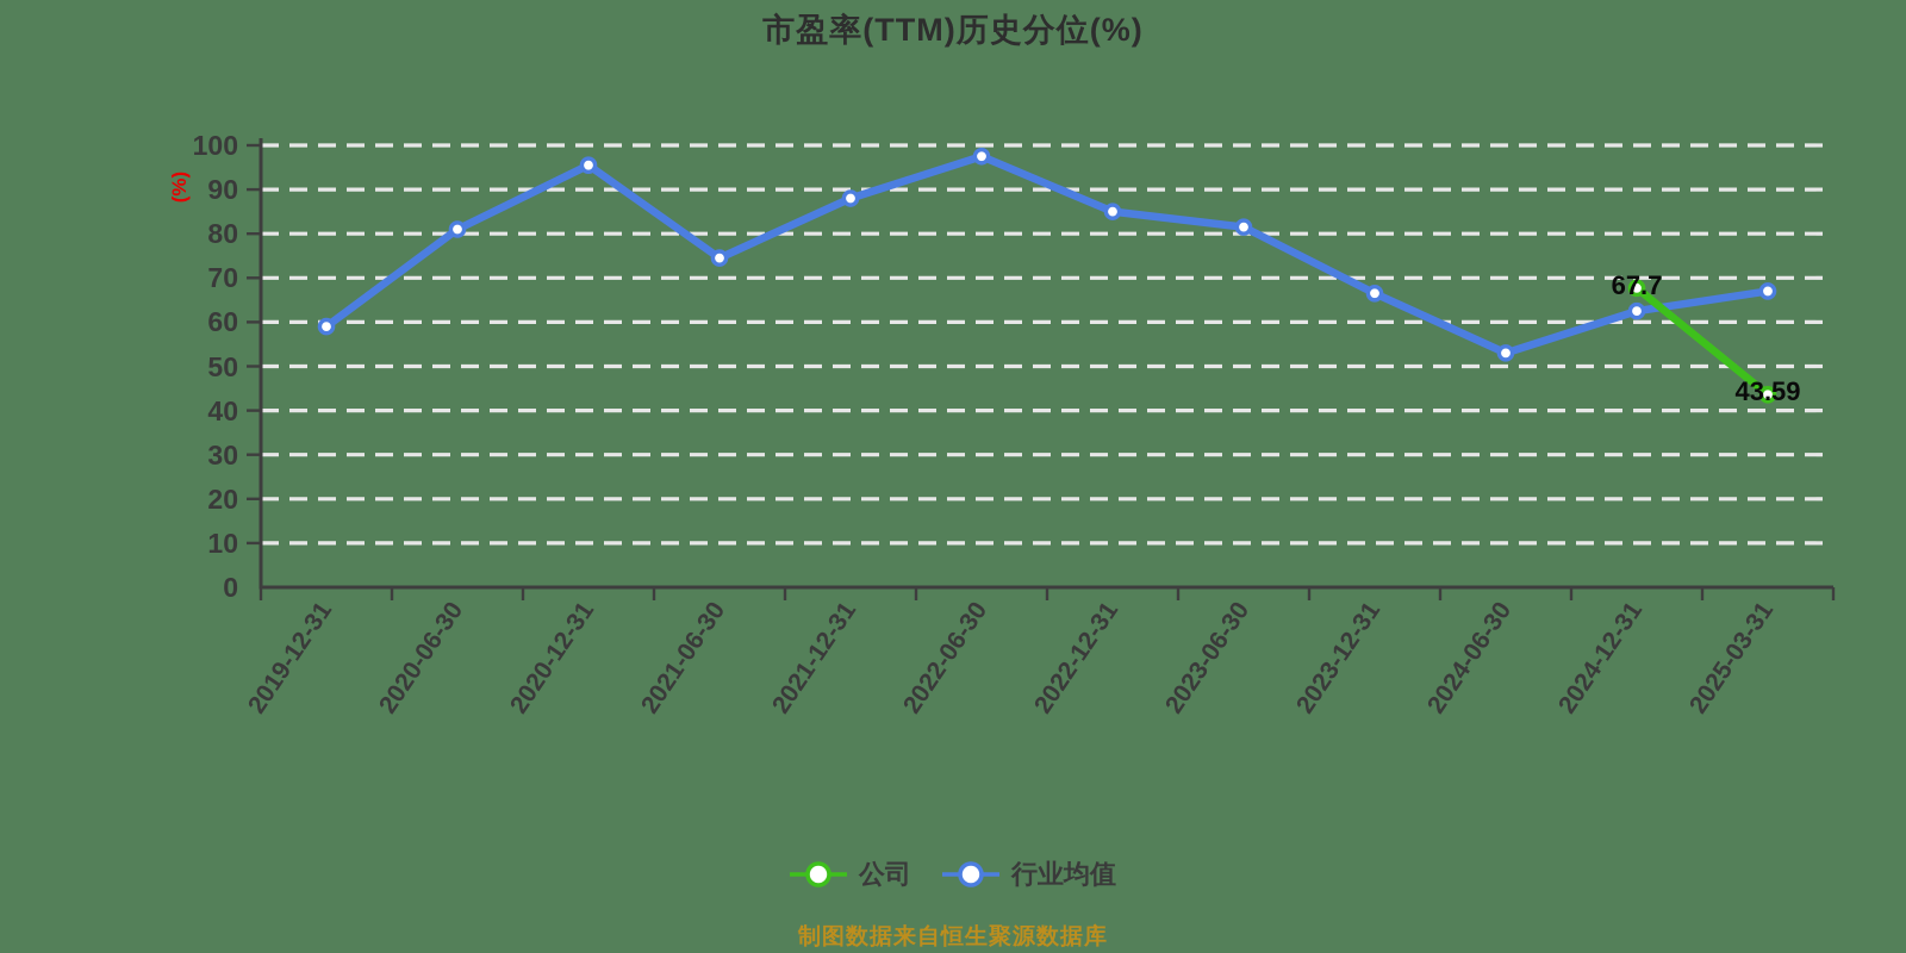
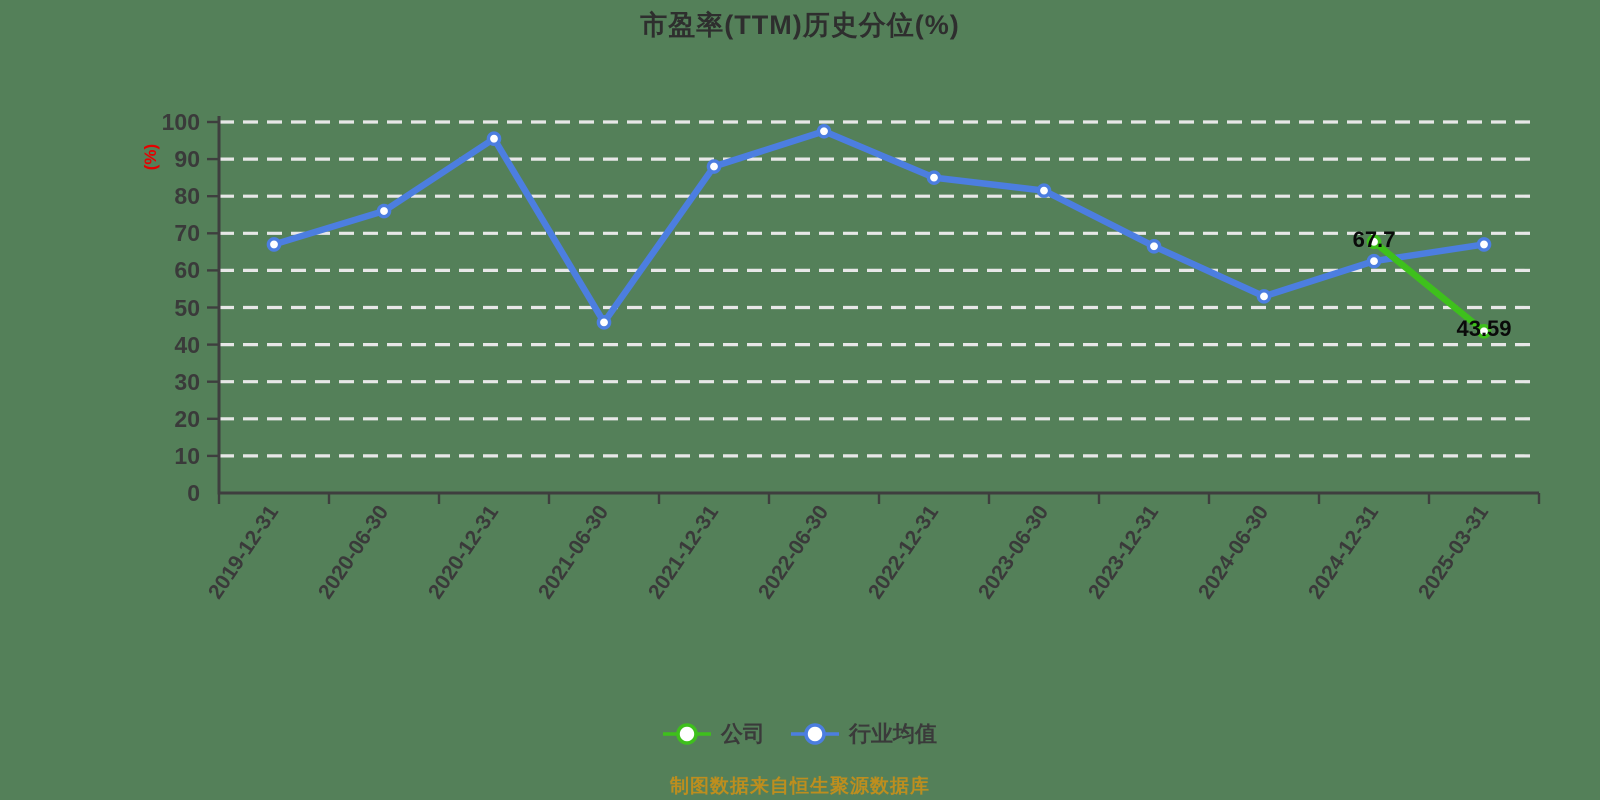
行业均值/2019-12-31: 59 -> 67
行业均值/2020-06-30: 81 -> 76
行业均值/2021-06-30: 74 -> 46
